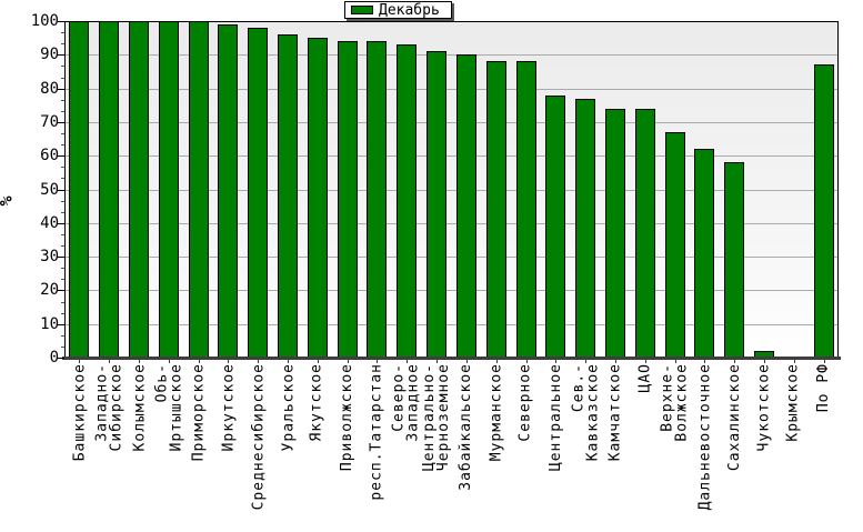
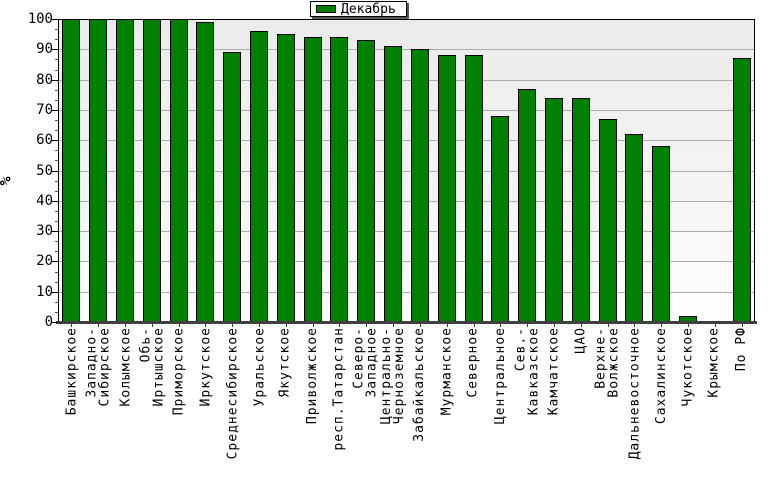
Среднесибирское: 98 -> 89
Центральное: 78 -> 68
